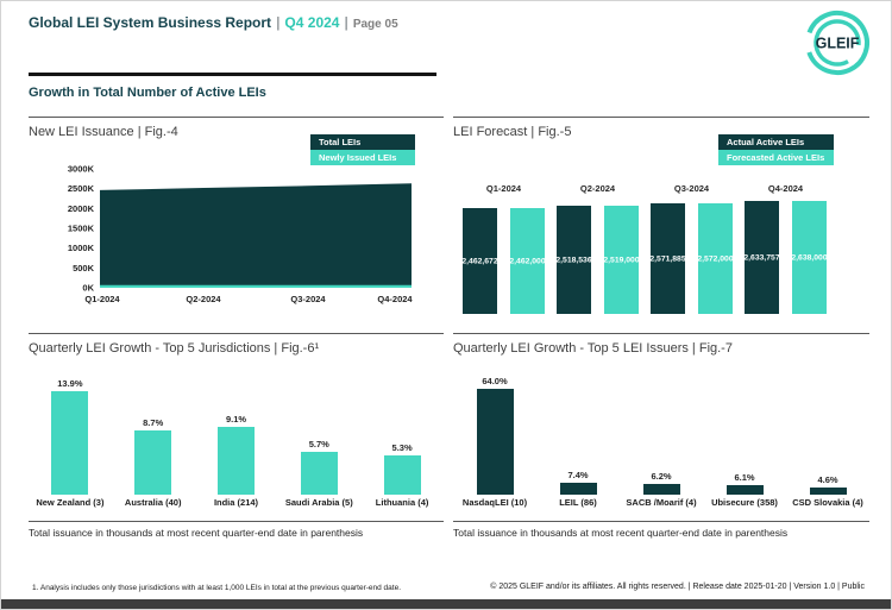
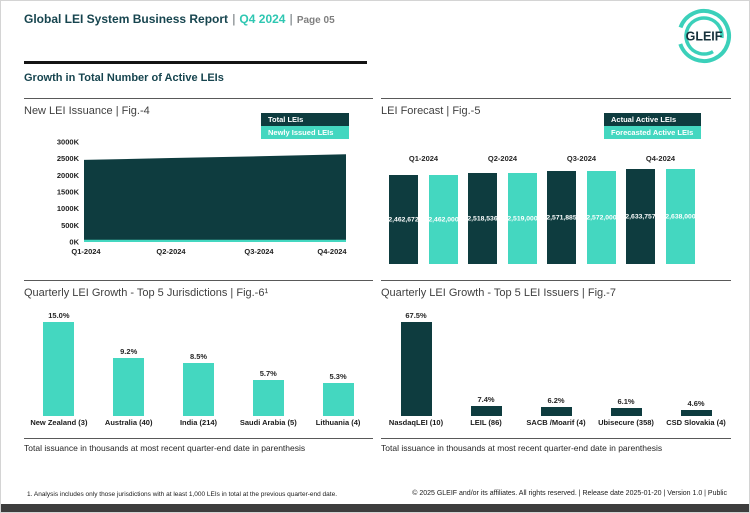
Quarterly LEI Growth - Top 5 Jurisdictions | Fig.-6¹/New Zealand (3): 13.9% -> 15.0%
Quarterly LEI Growth - Top 5 Jurisdictions | Fig.-6¹/Australia (40): 8.7% -> 9.2%
Quarterly LEI Growth - Top 5 Jurisdictions | Fig.-6¹/India (214): 9.1% -> 8.5%
Quarterly LEI Growth - Top 5 LEI Issuers | Fig.-7/NasdaqLEI (10): 64.0% -> 67.5%
